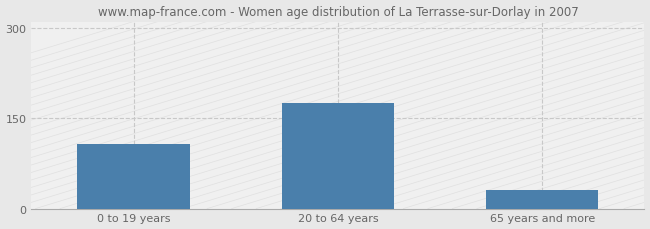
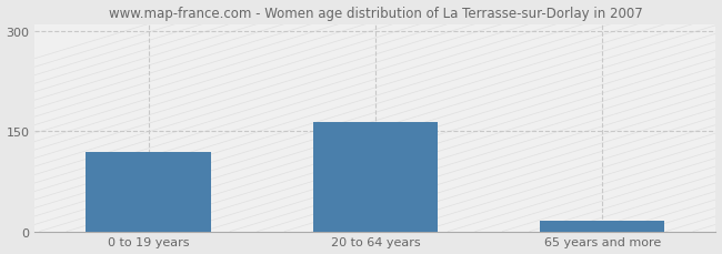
0 to 19 years: 107 -> 118
20 to 64 years: 175 -> 164
65 years and more: 30 -> 16
